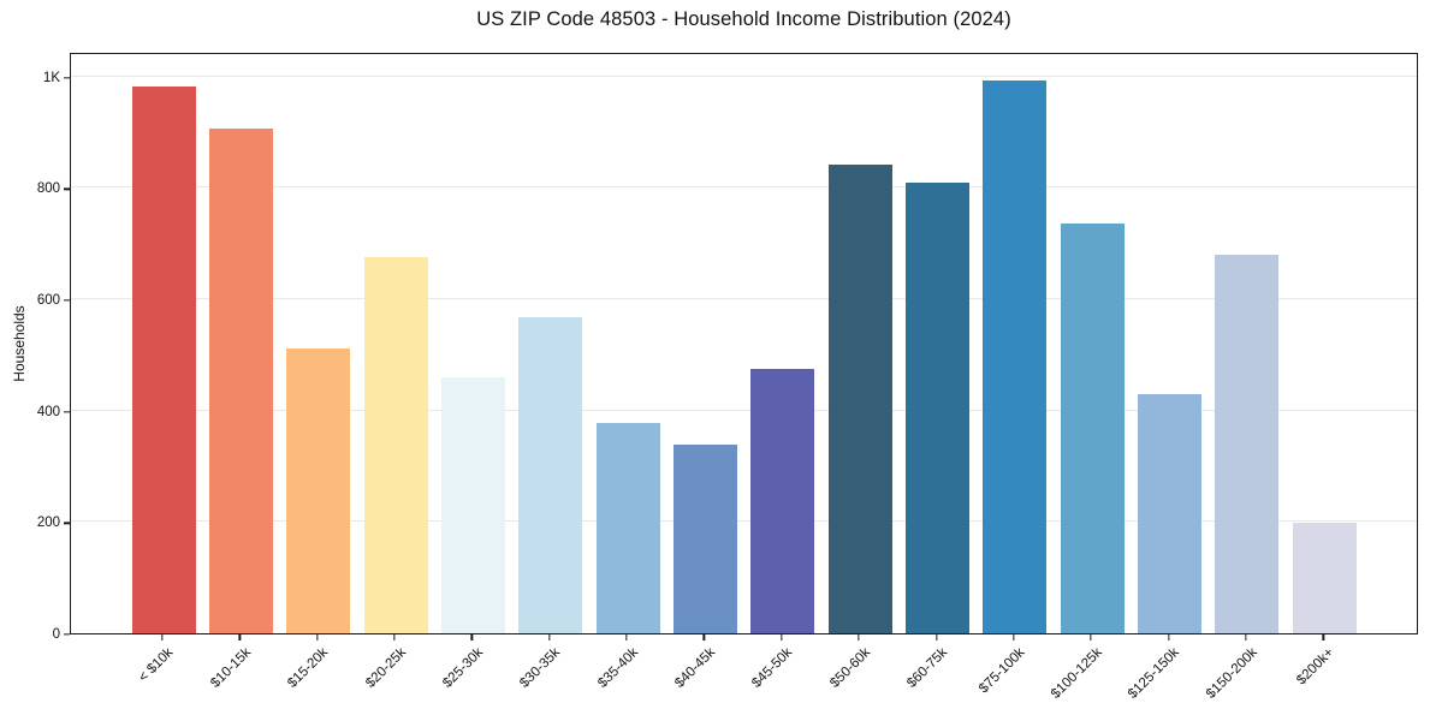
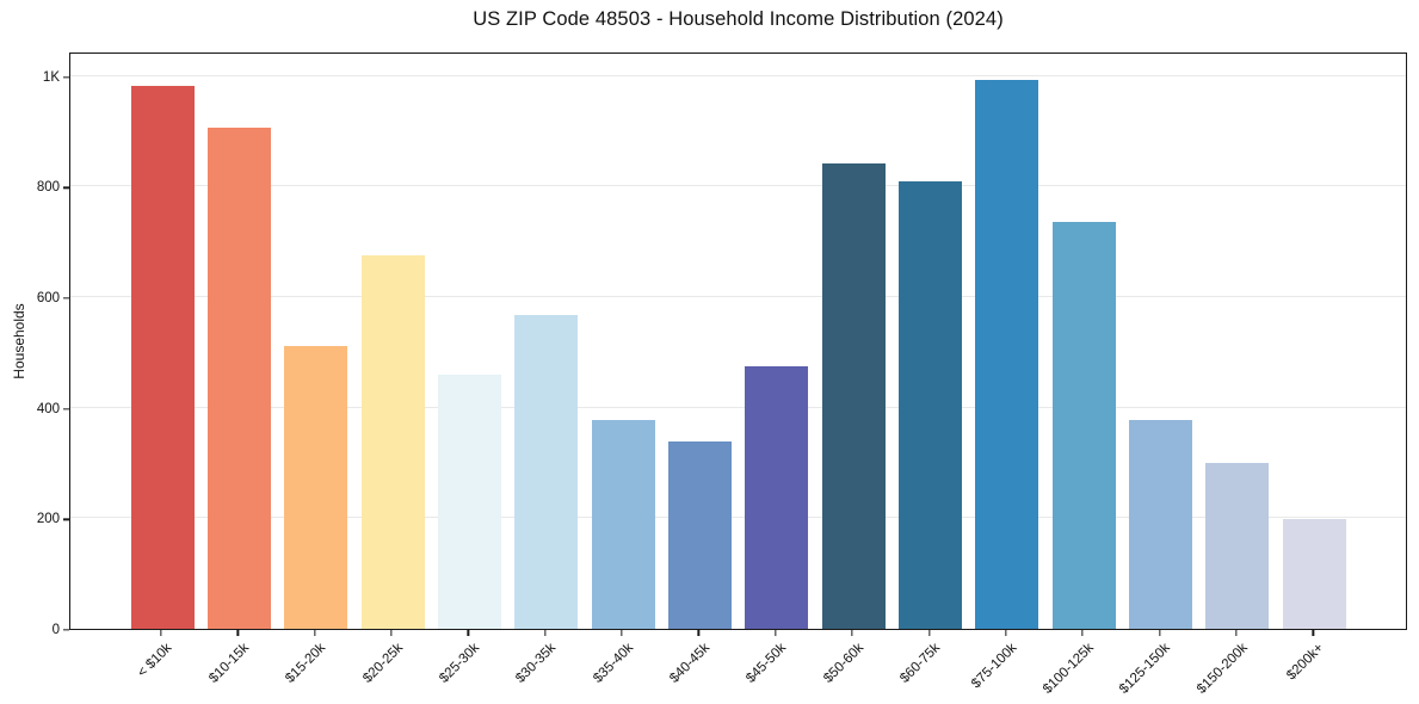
$125-150k: 430 -> 380
$150-200k: 680 -> 300
